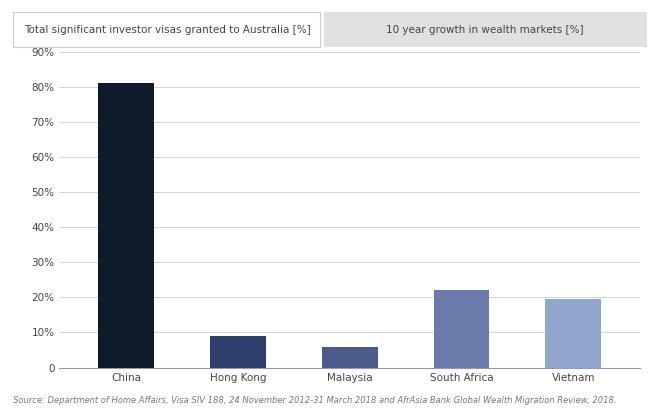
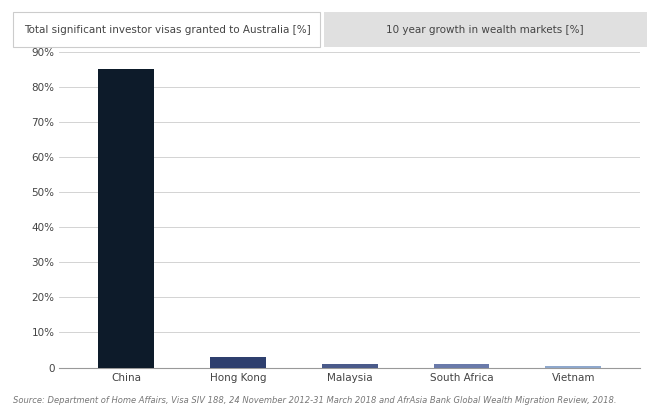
China: 81.0% -> 85.0%
Hong Kong: 9.0% -> 3.0%
Malaysia: 6.0% -> 1.0%
South Africa: 22.0% -> 1.0%
Vietnam: 19.5% -> 0.5%
